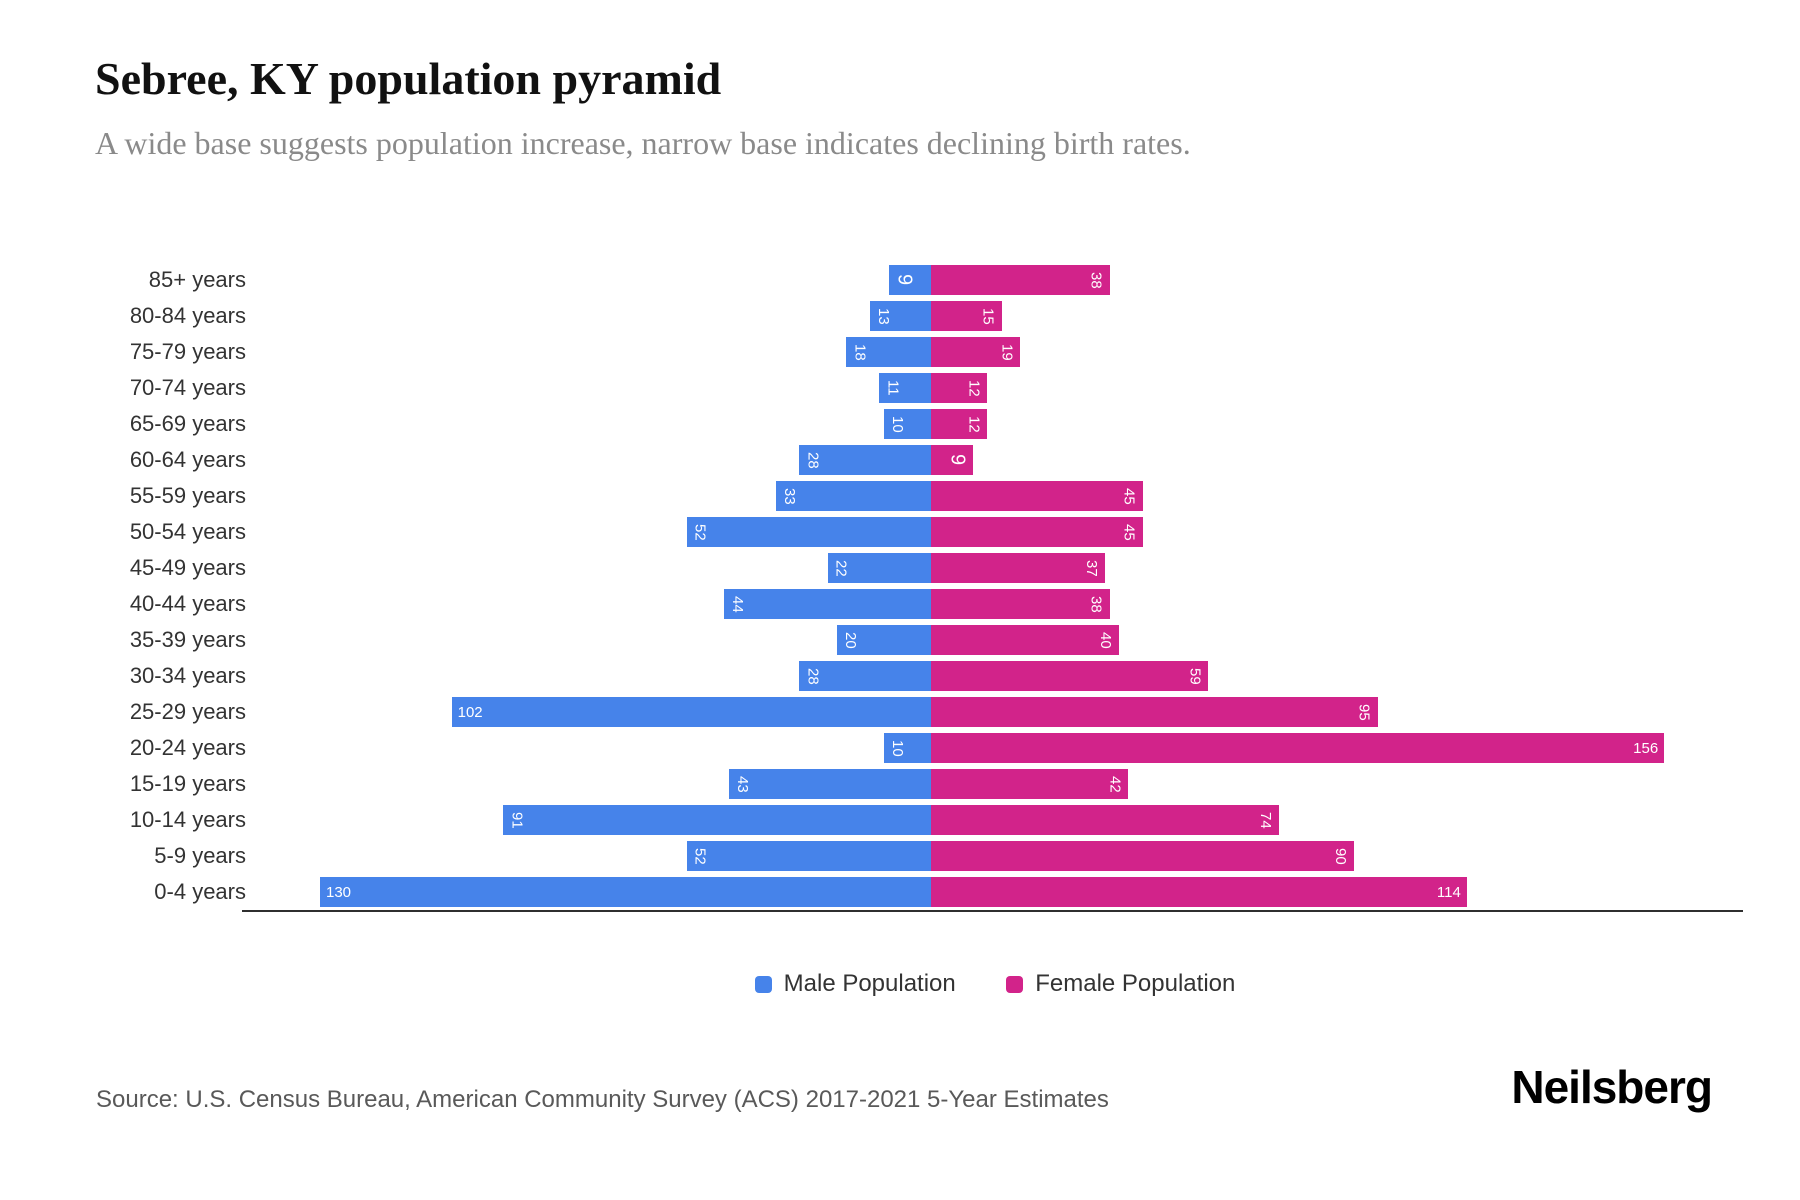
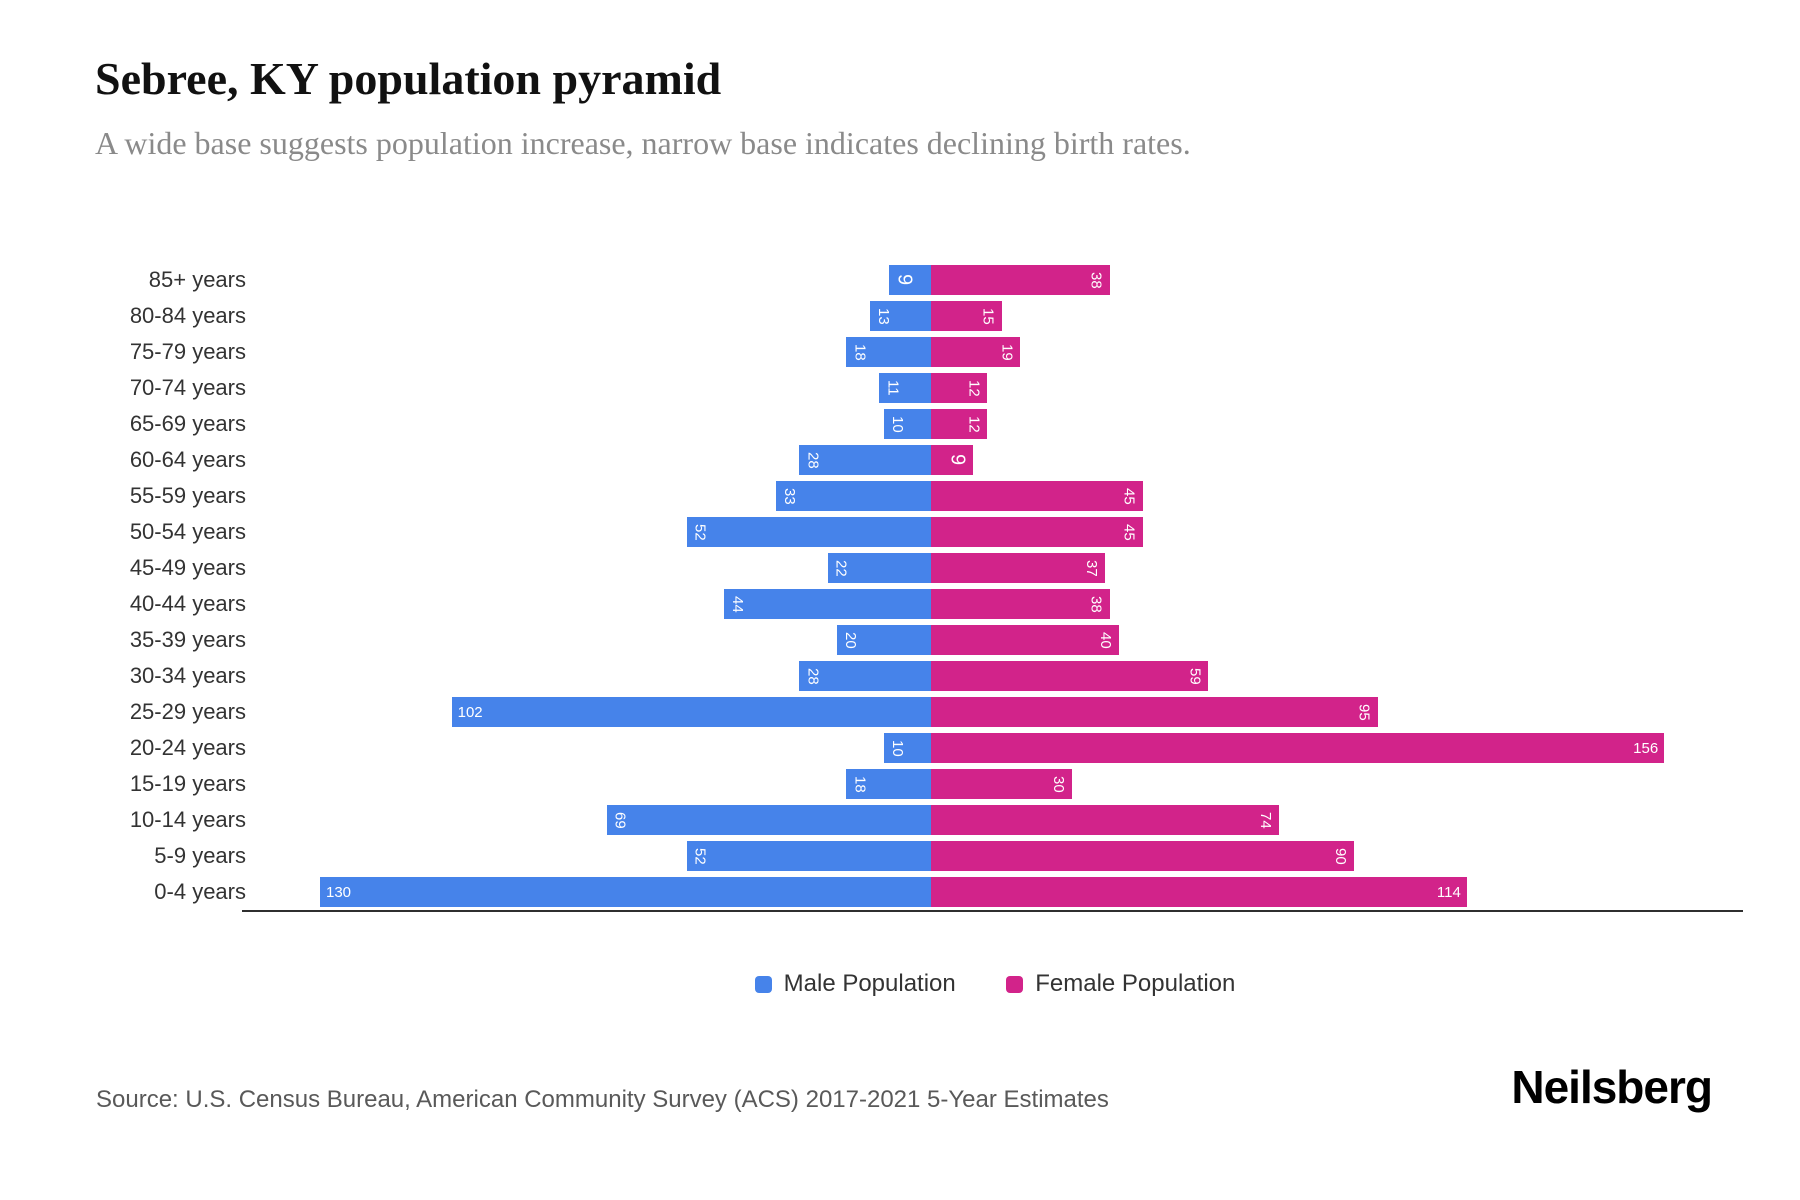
Male Population/15-19 years: 43 -> 18
Female Population/15-19 years: 42 -> 30
Male Population/10-14 years: 91 -> 69
